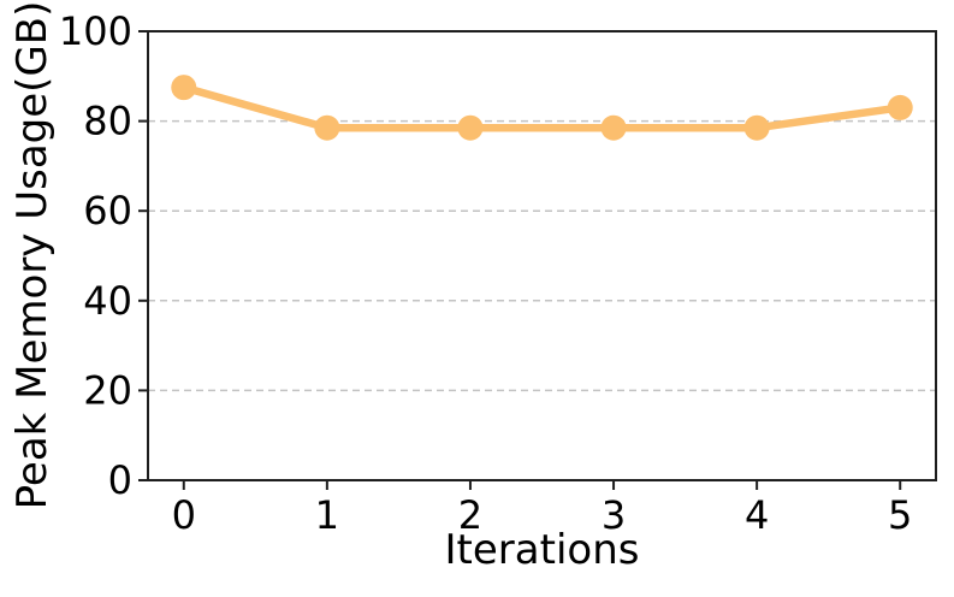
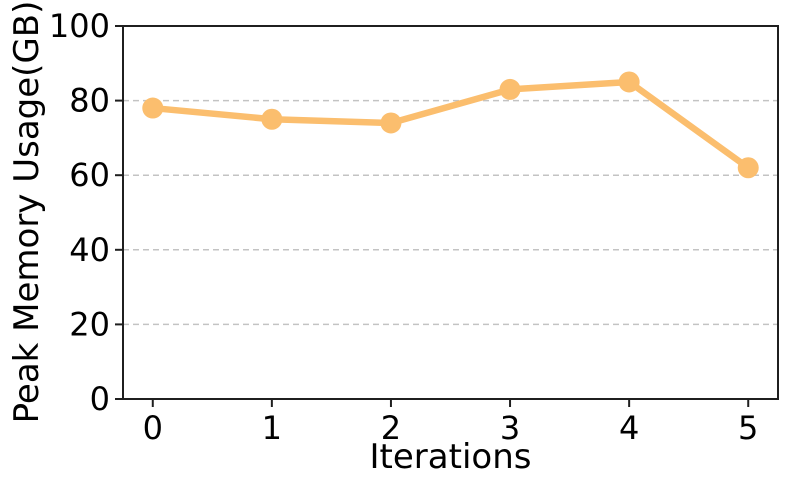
0: 88 -> 78
1: 78 -> 75
2: 78 -> 74
3: 78 -> 83
4: 78 -> 85
5: 83 -> 62
